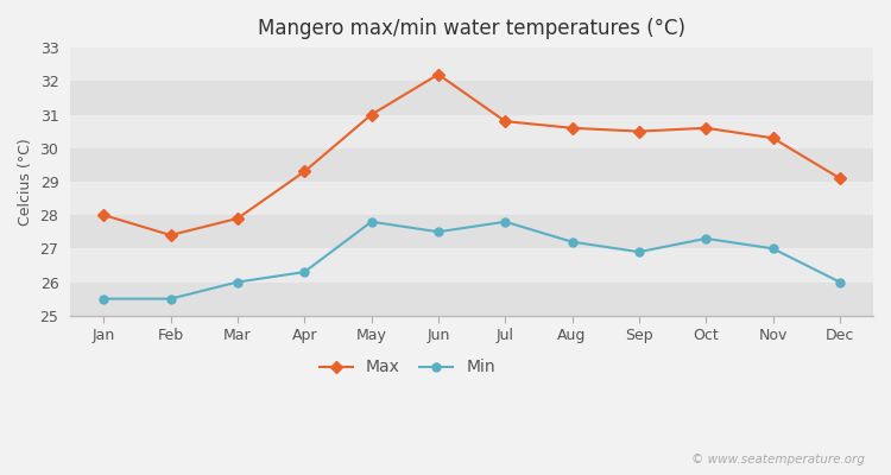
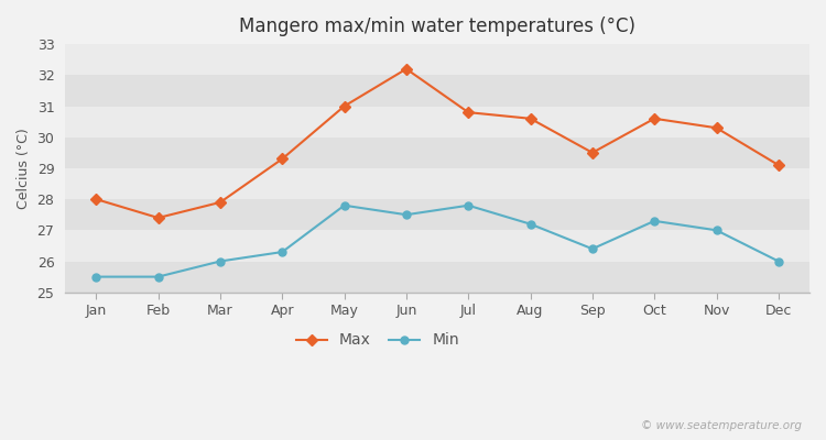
Max/Sep: 30.5 -> 29.5
Min/Sep: 26.9 -> 26.4
